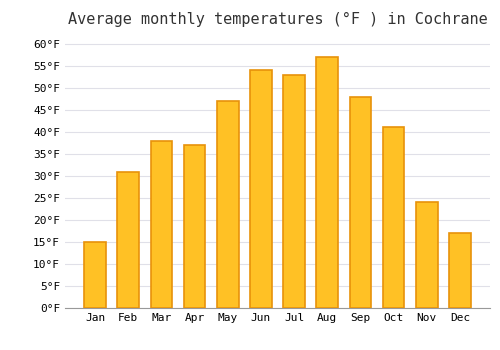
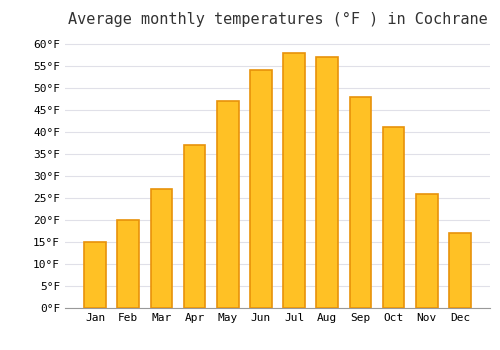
Feb: 31°F -> 20°F
Mar: 38°F -> 27°F
Jul: 53°F -> 58°F
Nov: 24°F -> 26°F
